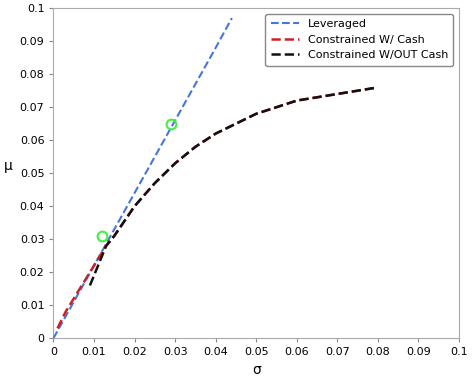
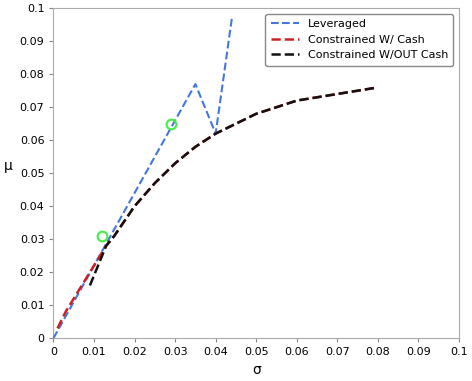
Leveraged/0.04: 0.088 -> 0.062
